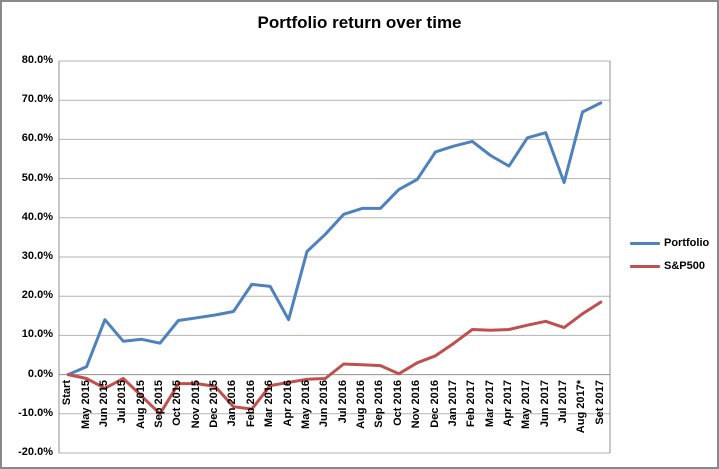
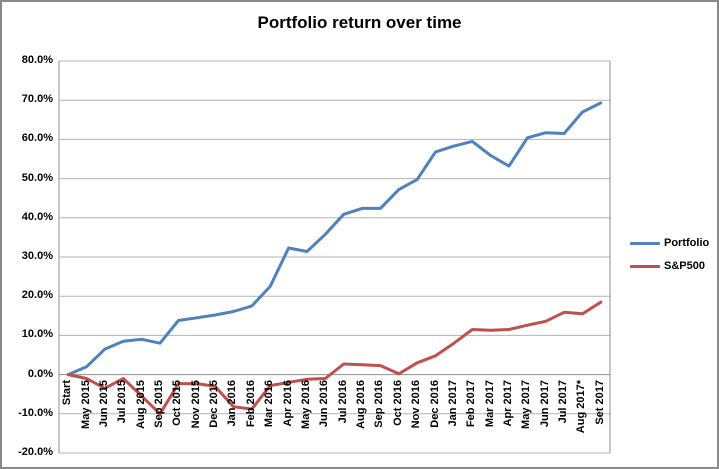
Portfolio/Jun 2015: 14% -> 6%
Portfolio/Feb 2016: 23% -> 18%
Portfolio/Apr 2016: 14% -> 32%
Portfolio/Jul 2017: 49% -> 62%
S&P500/Jul 2017: 12% -> 16%
